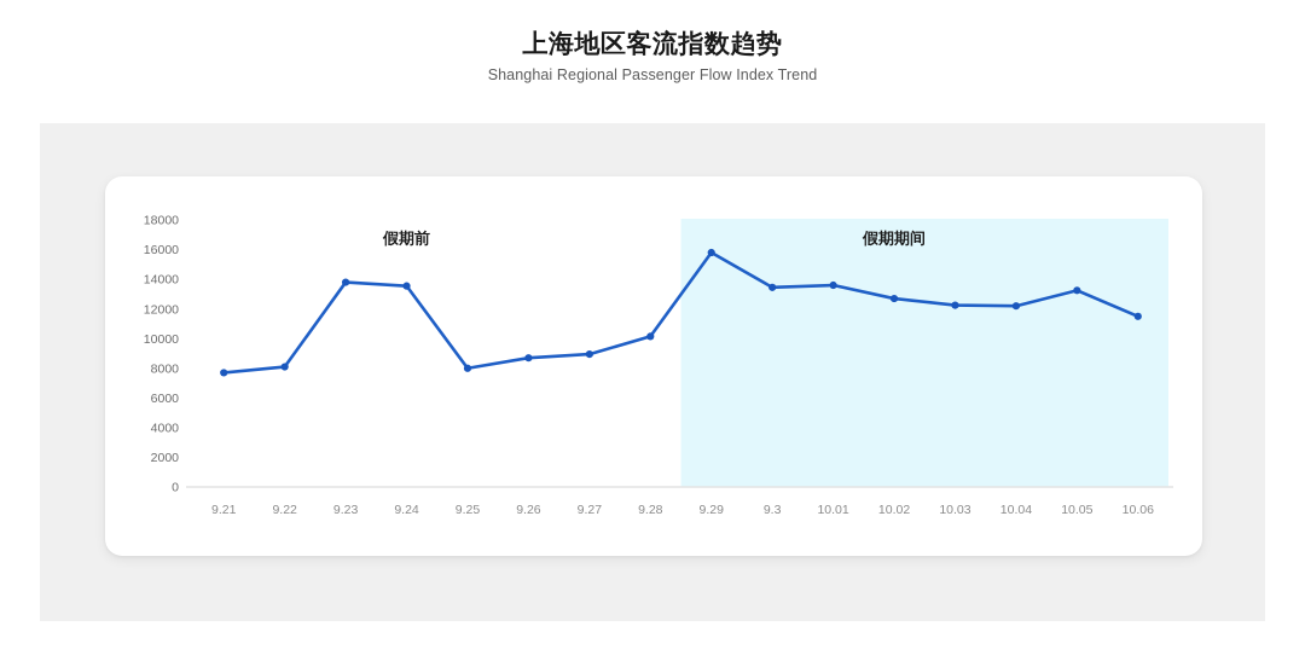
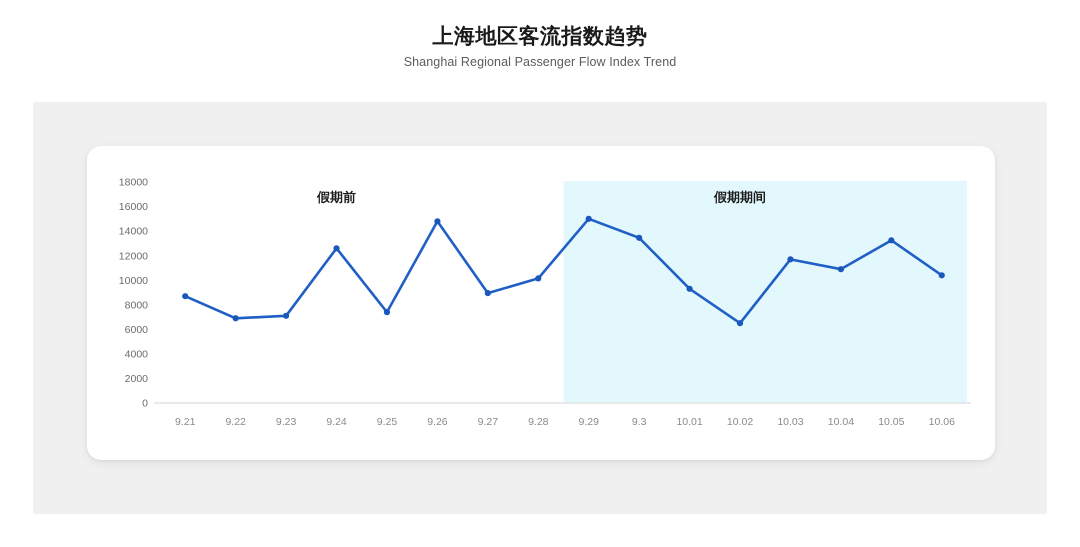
9.21: 7700 -> 8700
9.22: 8100 -> 6900
9.23: 13800 -> 7100
9.24: 13600 -> 12600
9.25: 8000 -> 7400
9.26: 8700 -> 14800
9.29: 15800 -> 15000
10.01: 13600 -> 9300
10.02: 12700 -> 6500
10.03: 12200 -> 11700
10.04: 12200 -> 10900
10.06: 11500 -> 10400
